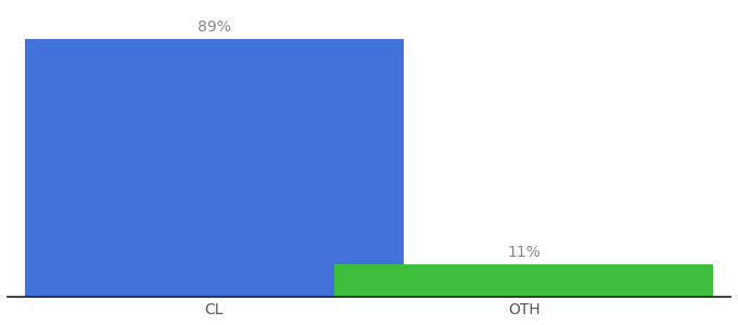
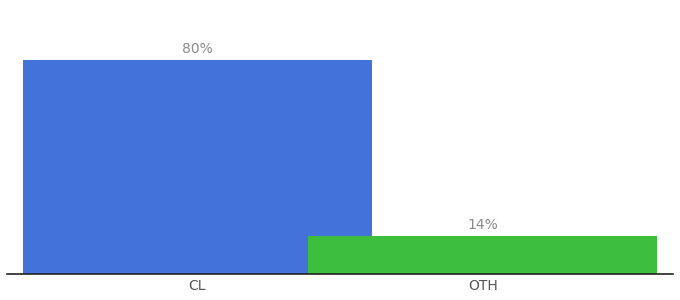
CL: 89% -> 80%
OTH: 11% -> 14%
